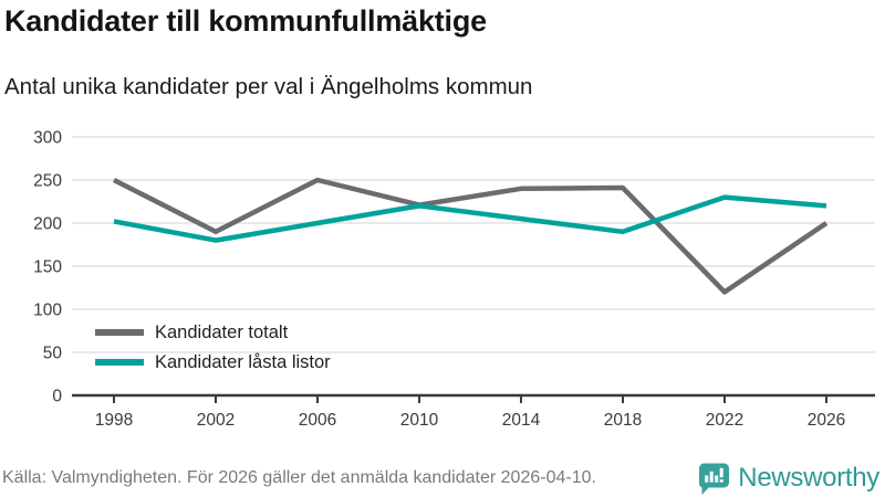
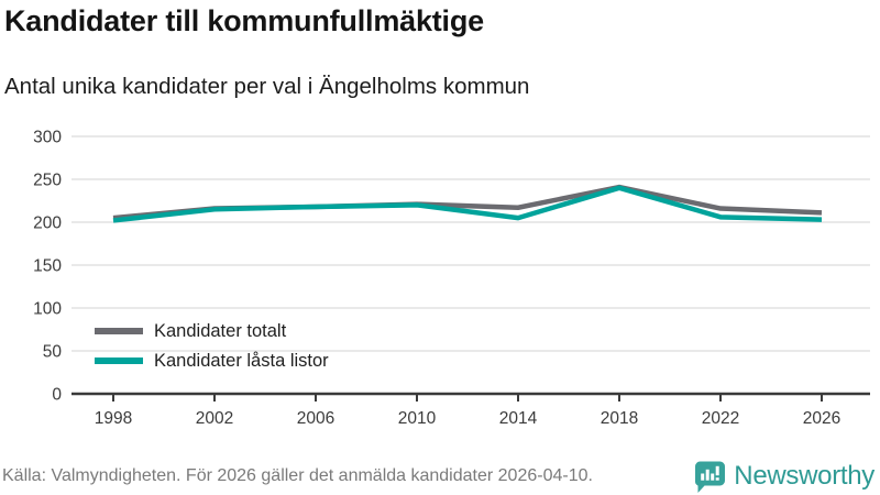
Kandidater totalt/1998: 250 -> 200
Kandidater totalt/2002: 190 -> 220
Kandidater låsta listor/2002: 180 -> 220
Kandidater totalt/2006: 250 -> 220
Kandidater låsta listor/2006: 200 -> 220
Kandidater totalt/2014: 240 -> 220
Kandidater låsta listor/2018: 190 -> 240
Kandidater totalt/2022: 120 -> 220
Kandidater låsta listor/2022: 230 -> 210
Kandidater totalt/2026: 200 -> 210
Kandidater låsta listor/2026: 220 -> 200
